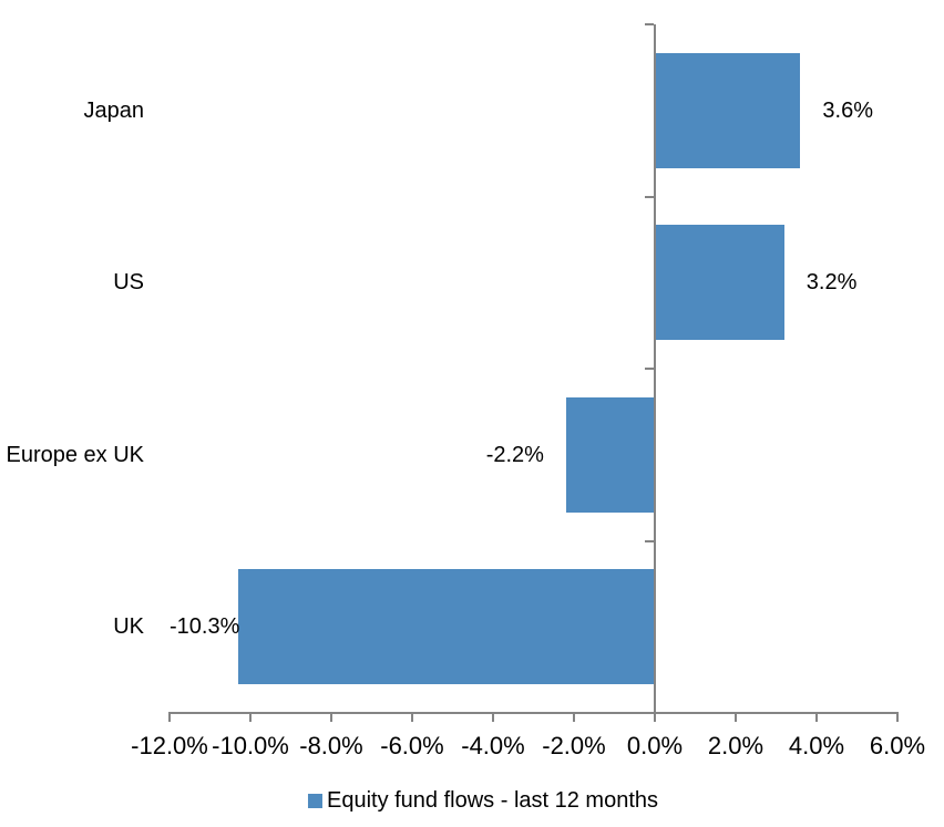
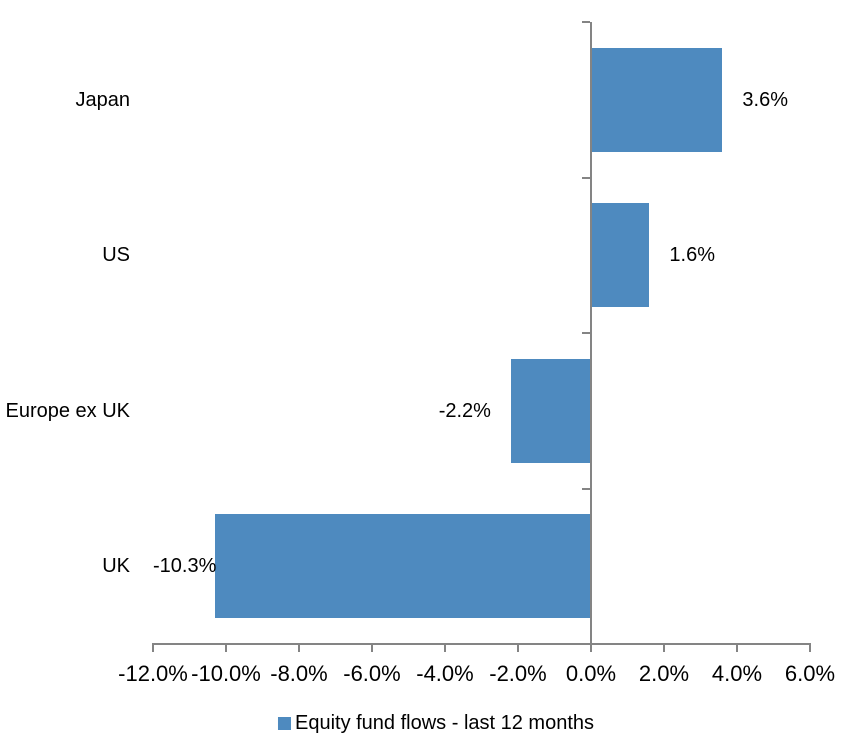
US: 3.2% -> 1.6%
